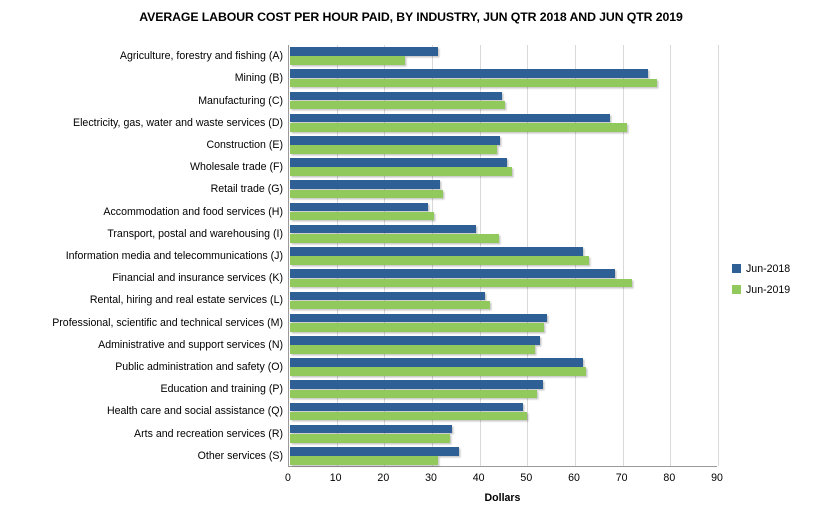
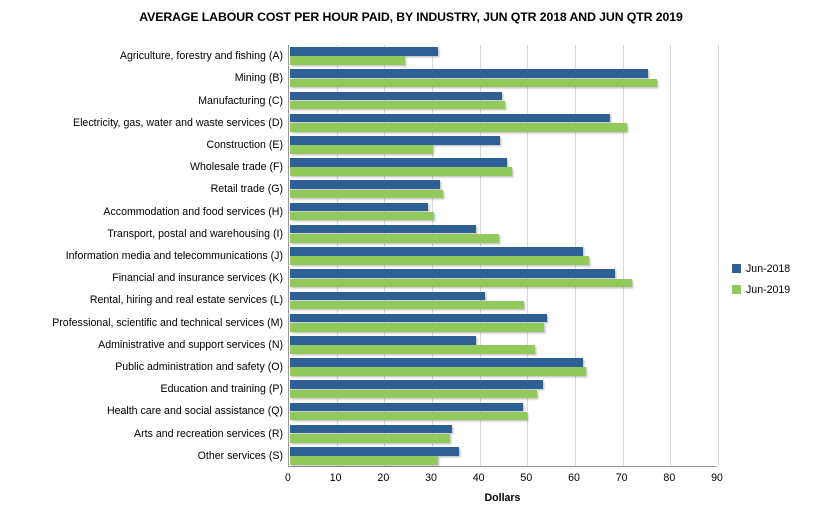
Jun-2019/Construction (E): 44 -> 30
Jun-2019/Rental, hiring and real estate services (L): 42 -> 49
Jun-2018/Administrative and support services (N): 52 -> 39
